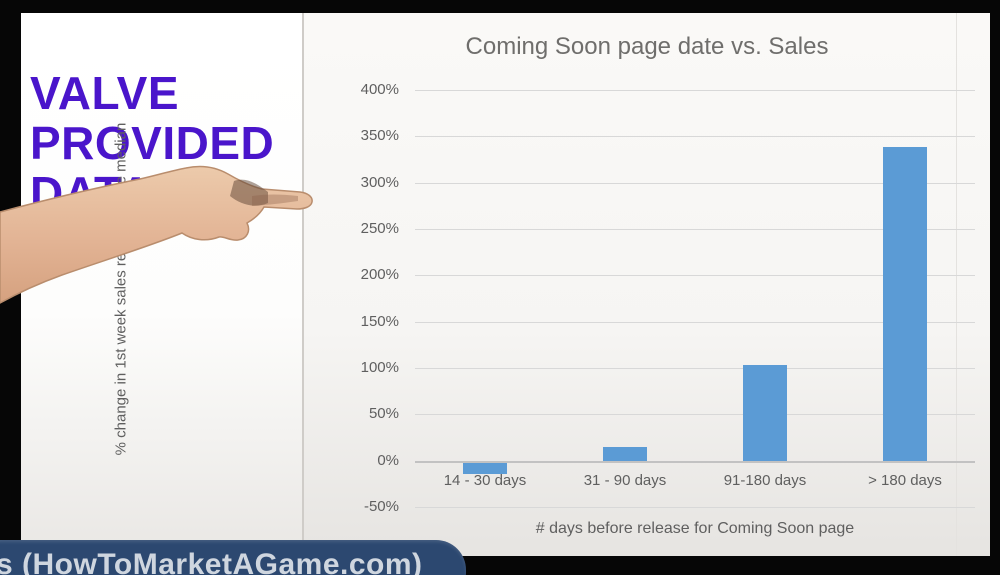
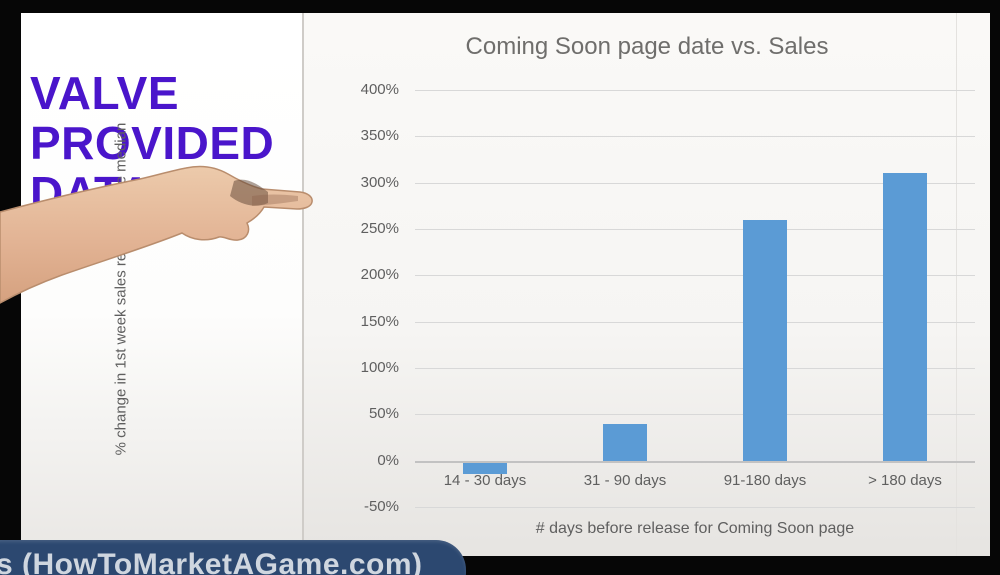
31 - 90 days: 20% -> 40%
91-180 days: 100% -> 260%
> 180 days: 340% -> 310%
